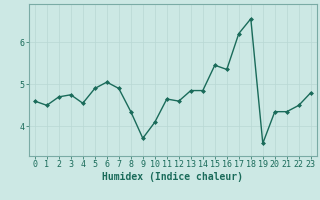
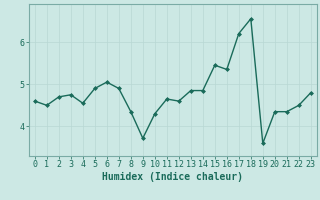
10: 4.10 -> 4.30
